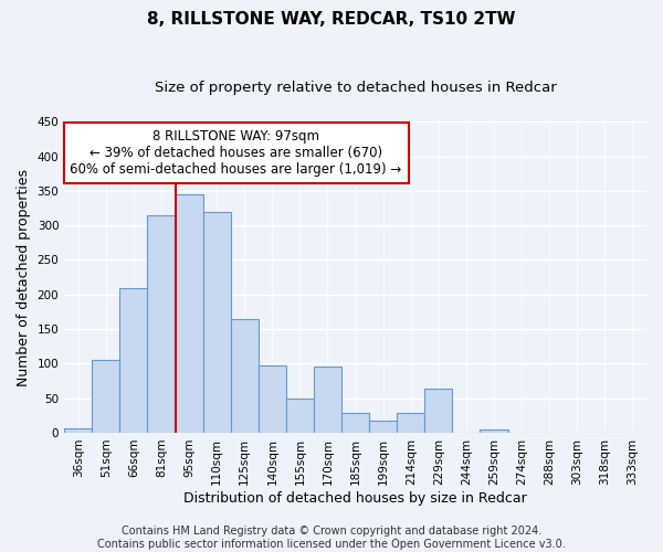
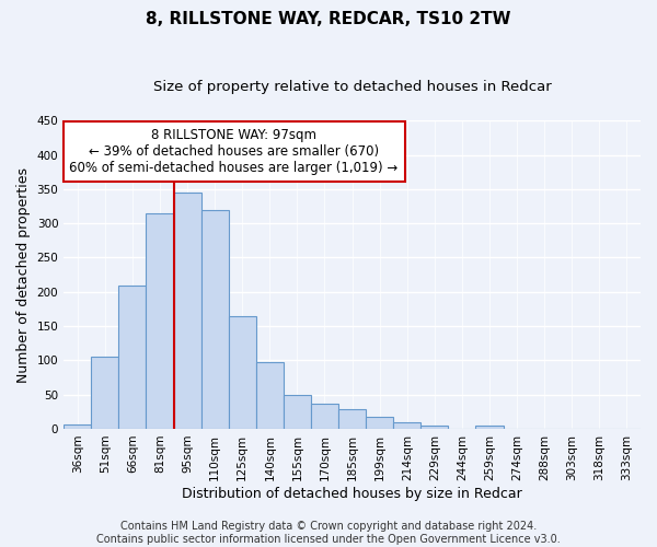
170sqm: 96 -> 37
214sqm: 28 -> 9
229sqm: 64 -> 5
